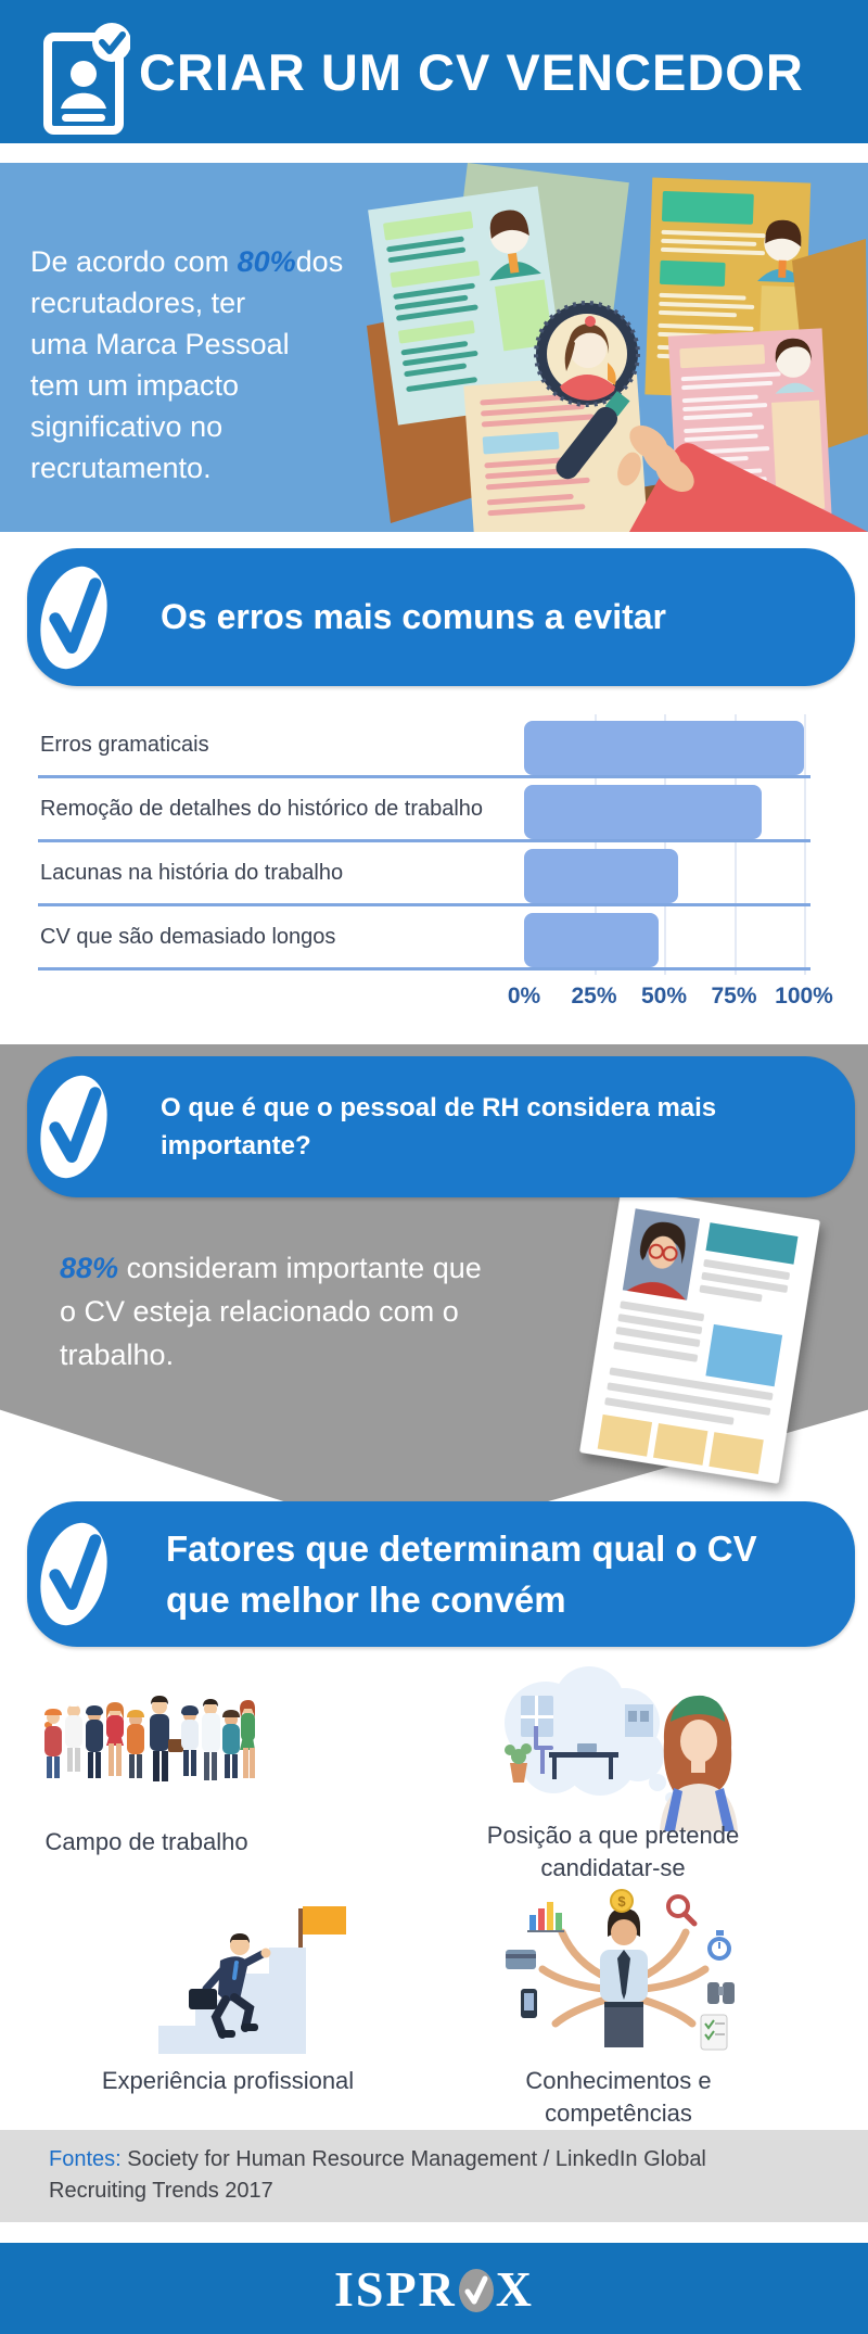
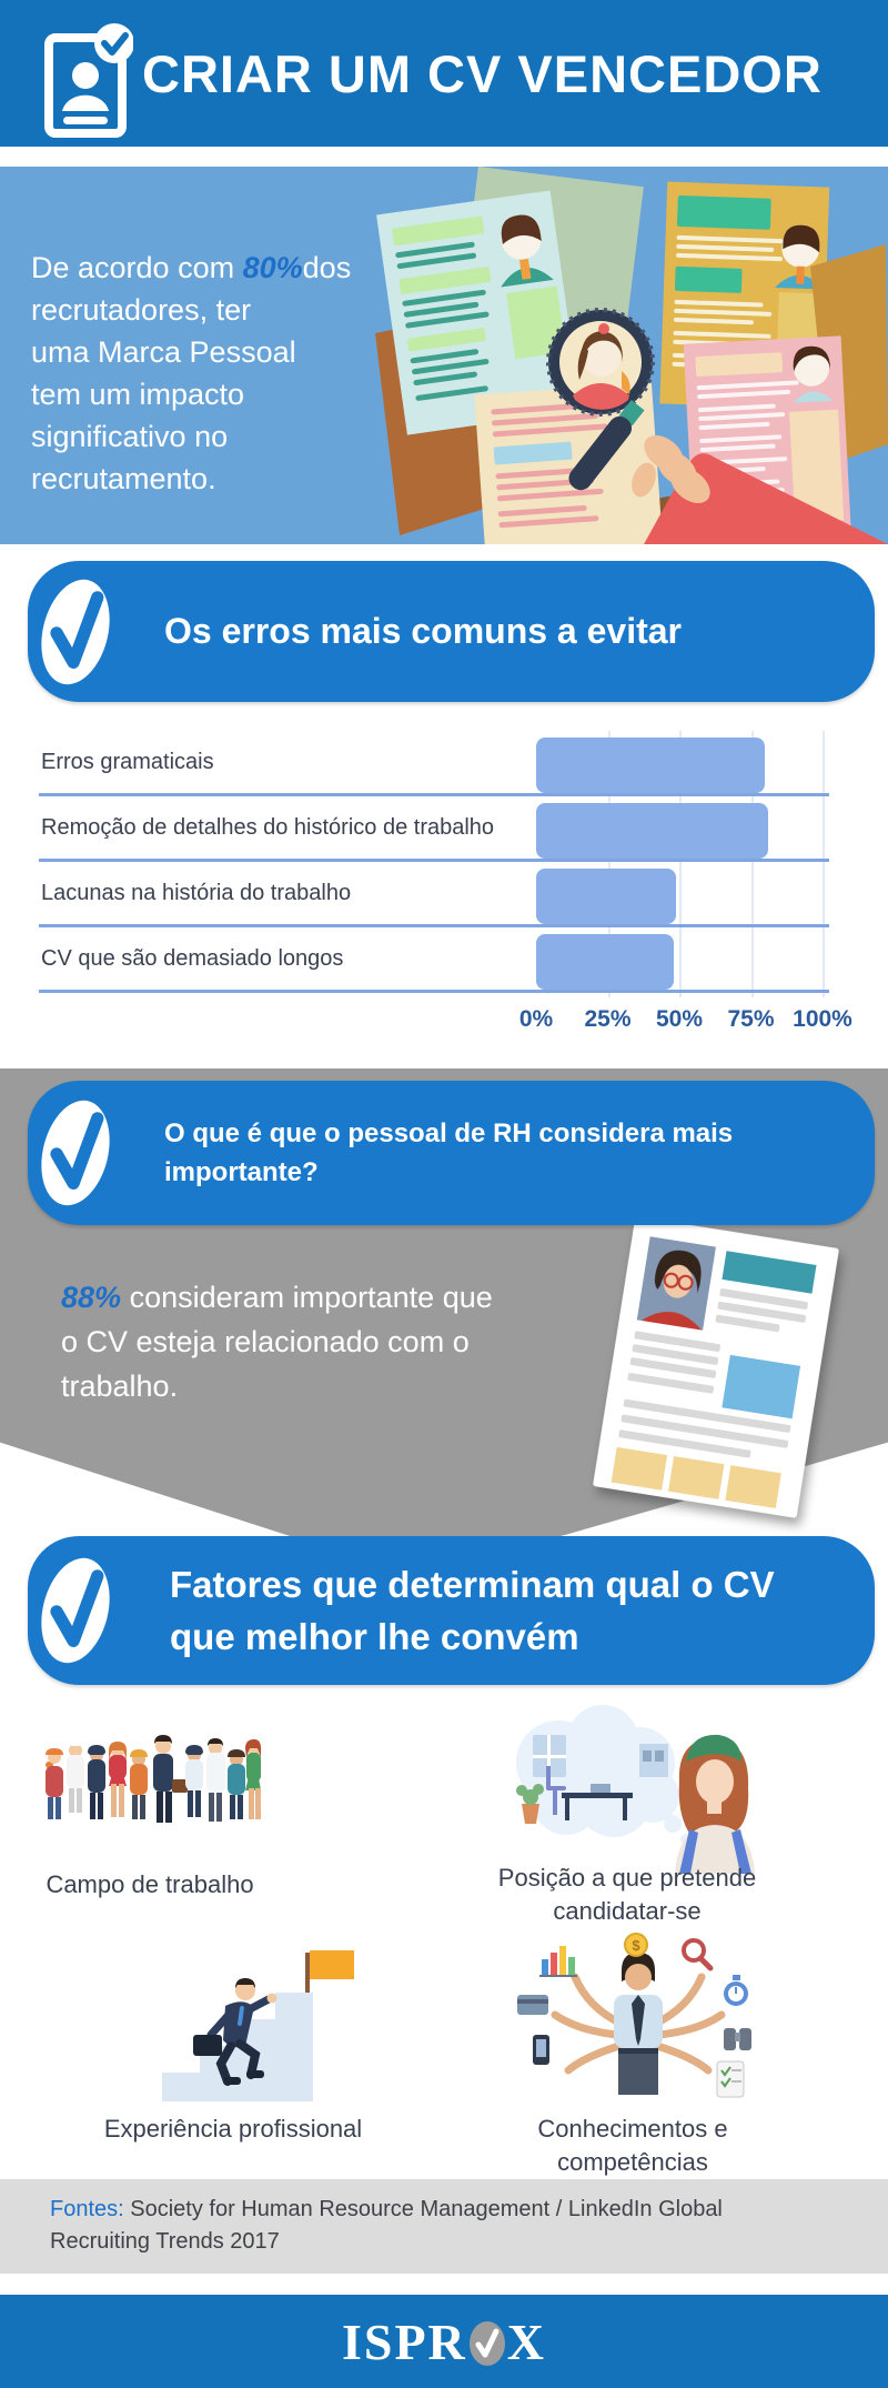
Erros gramaticais: 100% -> 80%
Remoção de detalhes do histórico de trabalho: 85% -> 81%
Lacunas na história do trabalho: 55% -> 49%
